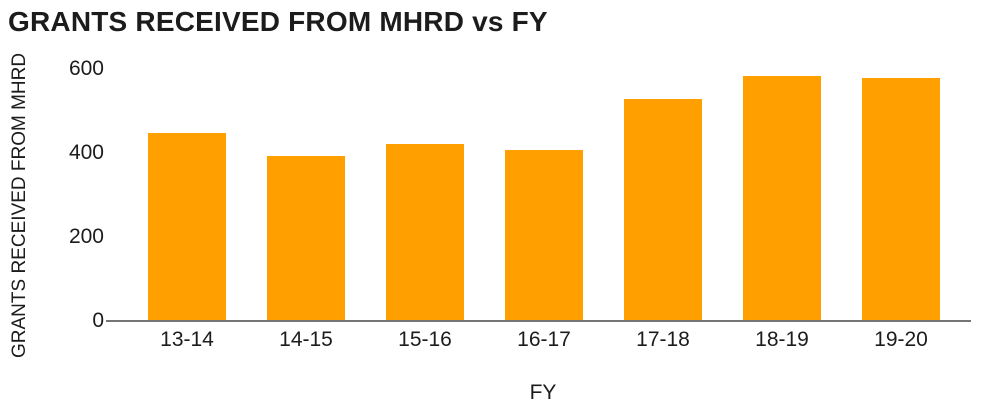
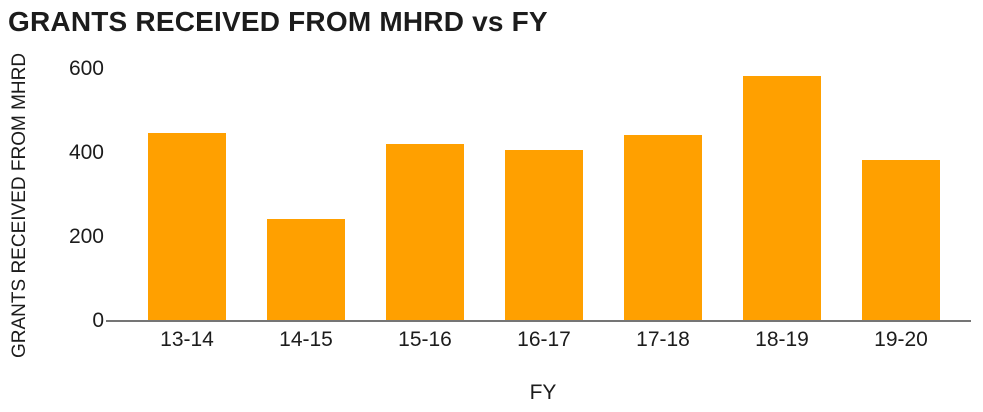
14-15: 390 -> 240
17-18: 520 -> 440
19-20: 580 -> 380
